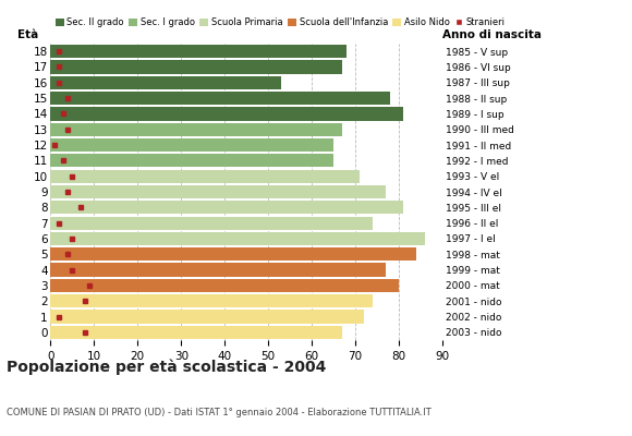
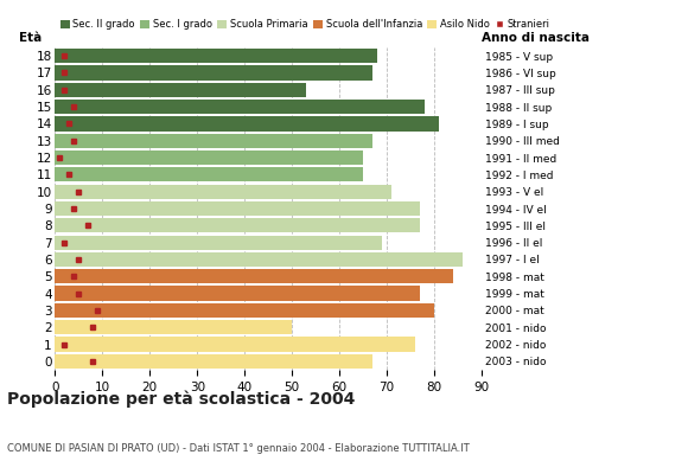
8: 81 -> 77
7: 74 -> 69
2: 74 -> 50
1: 72 -> 76
